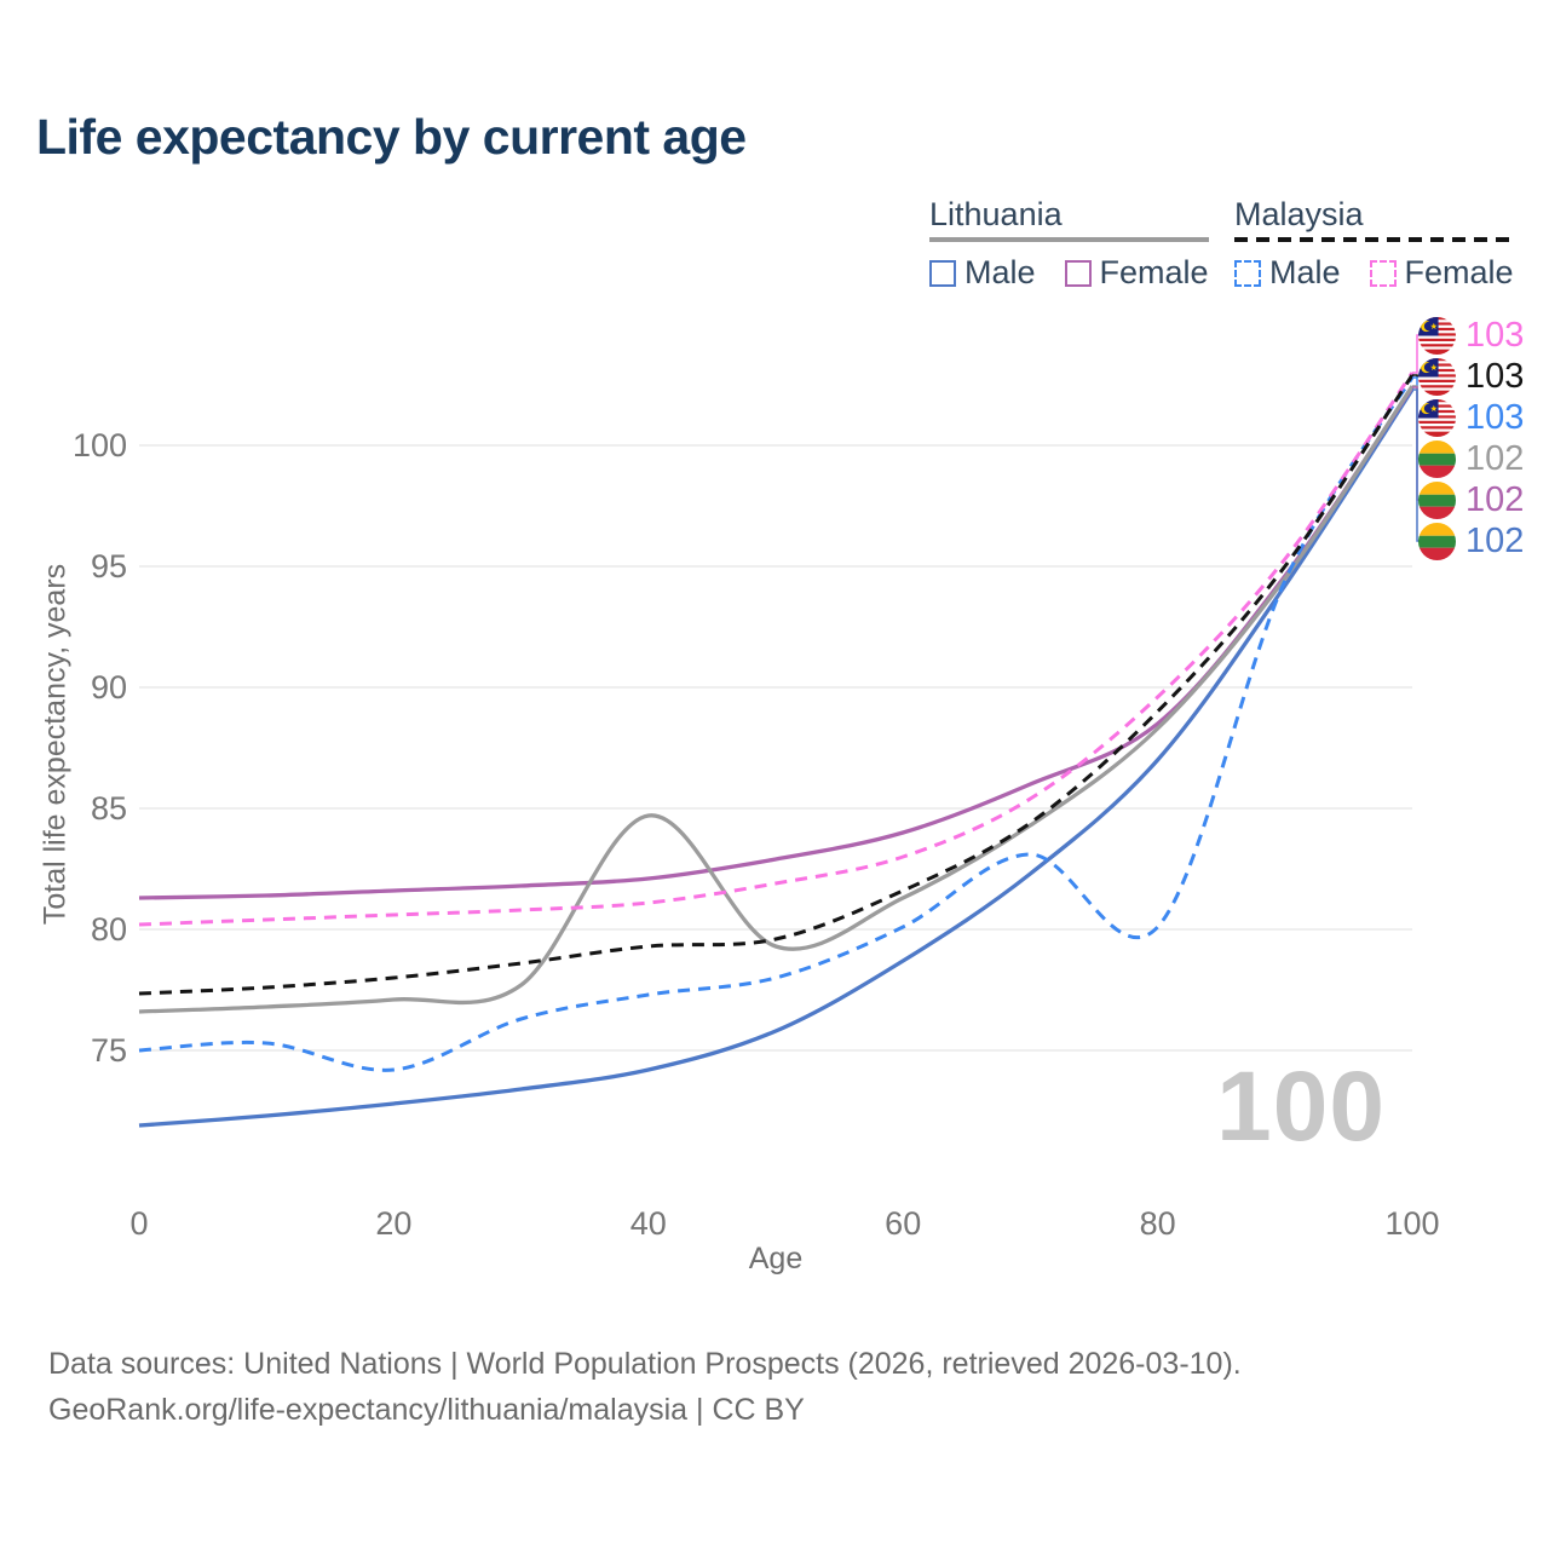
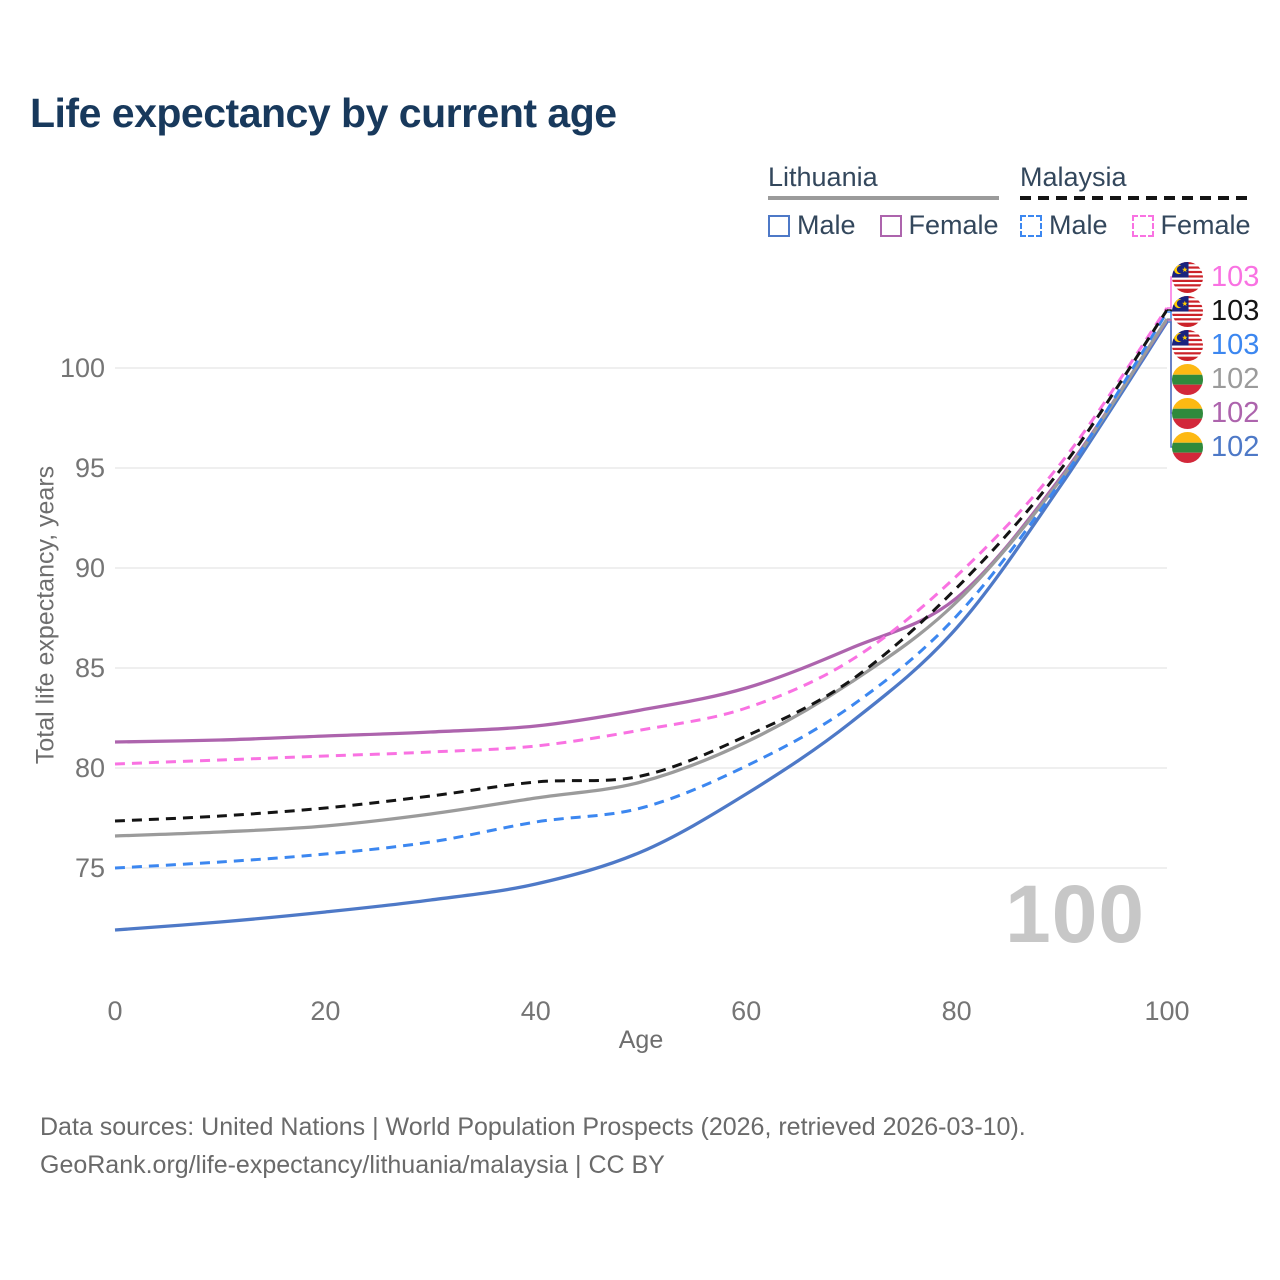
Malaysia Male/20: 74.2 -> 75.7
Lithuania/40: 84.7 -> 78.5
Malaysia Male/80: 80.1 -> 87.6
